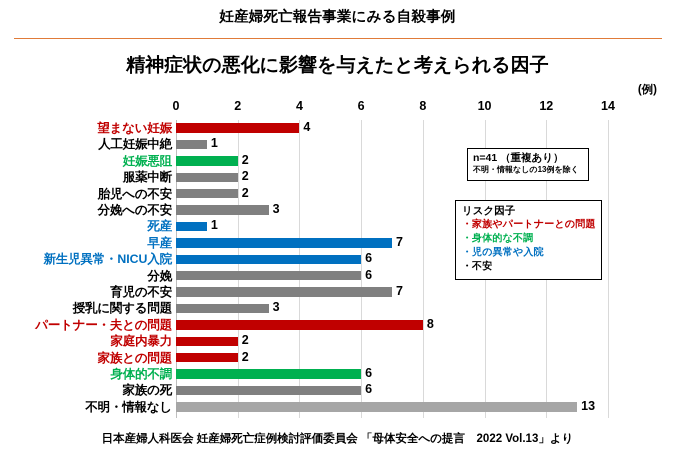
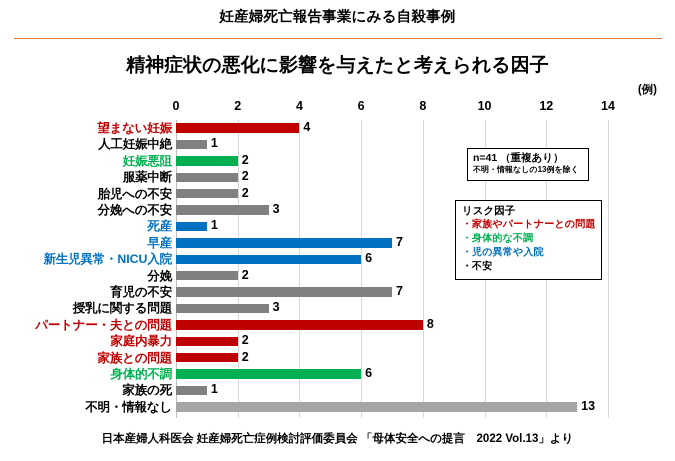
分娩: 6 -> 2
家族の死: 6 -> 1
